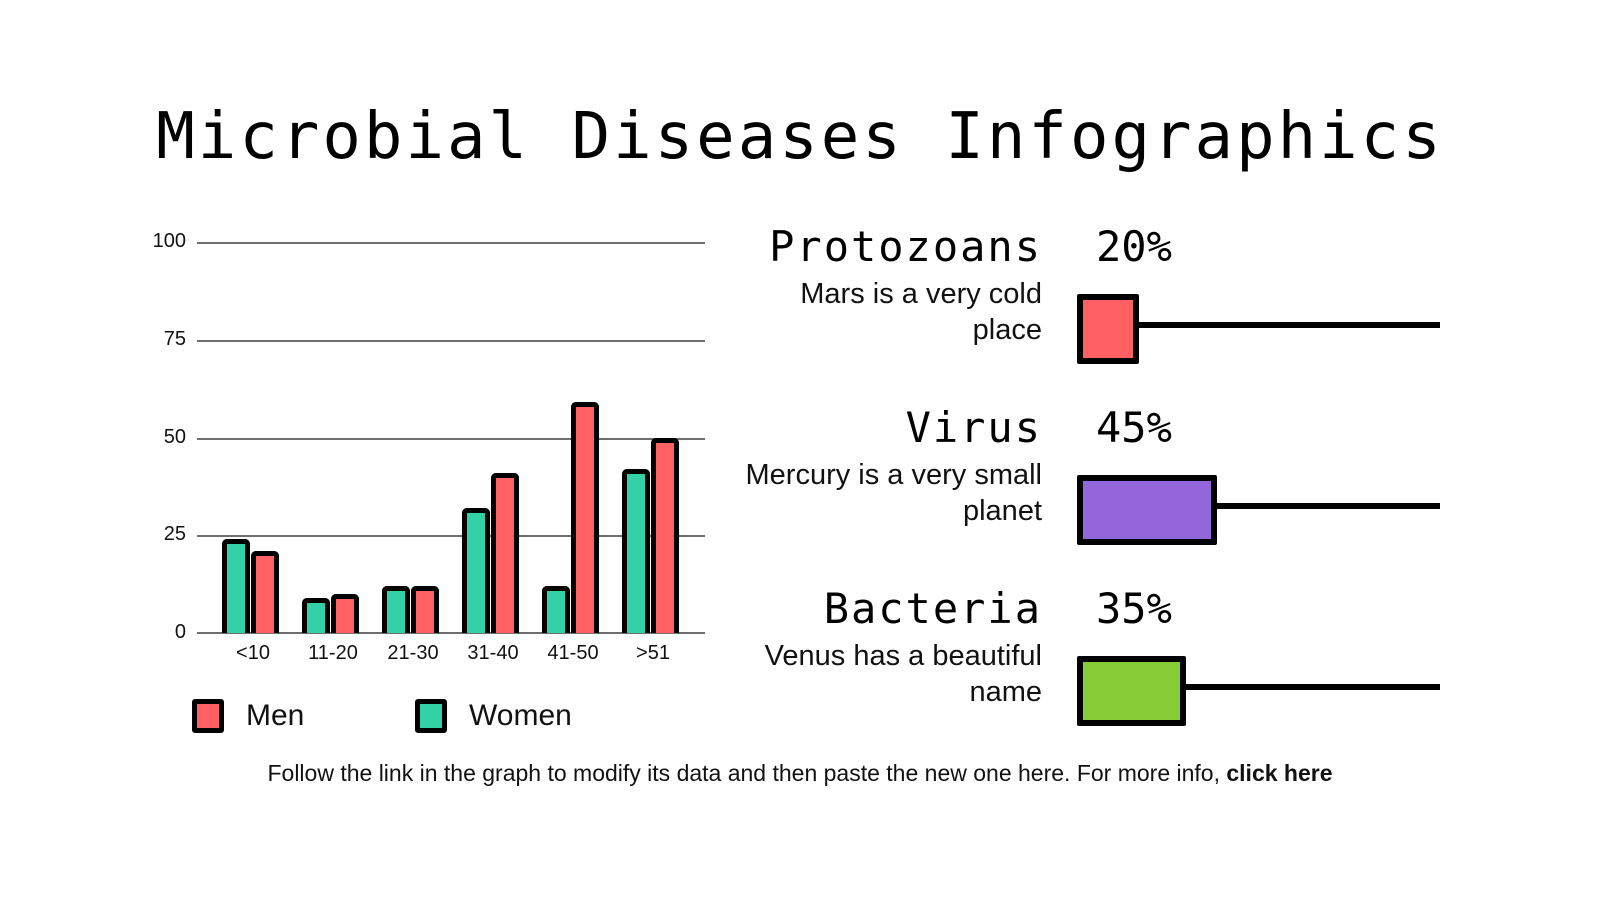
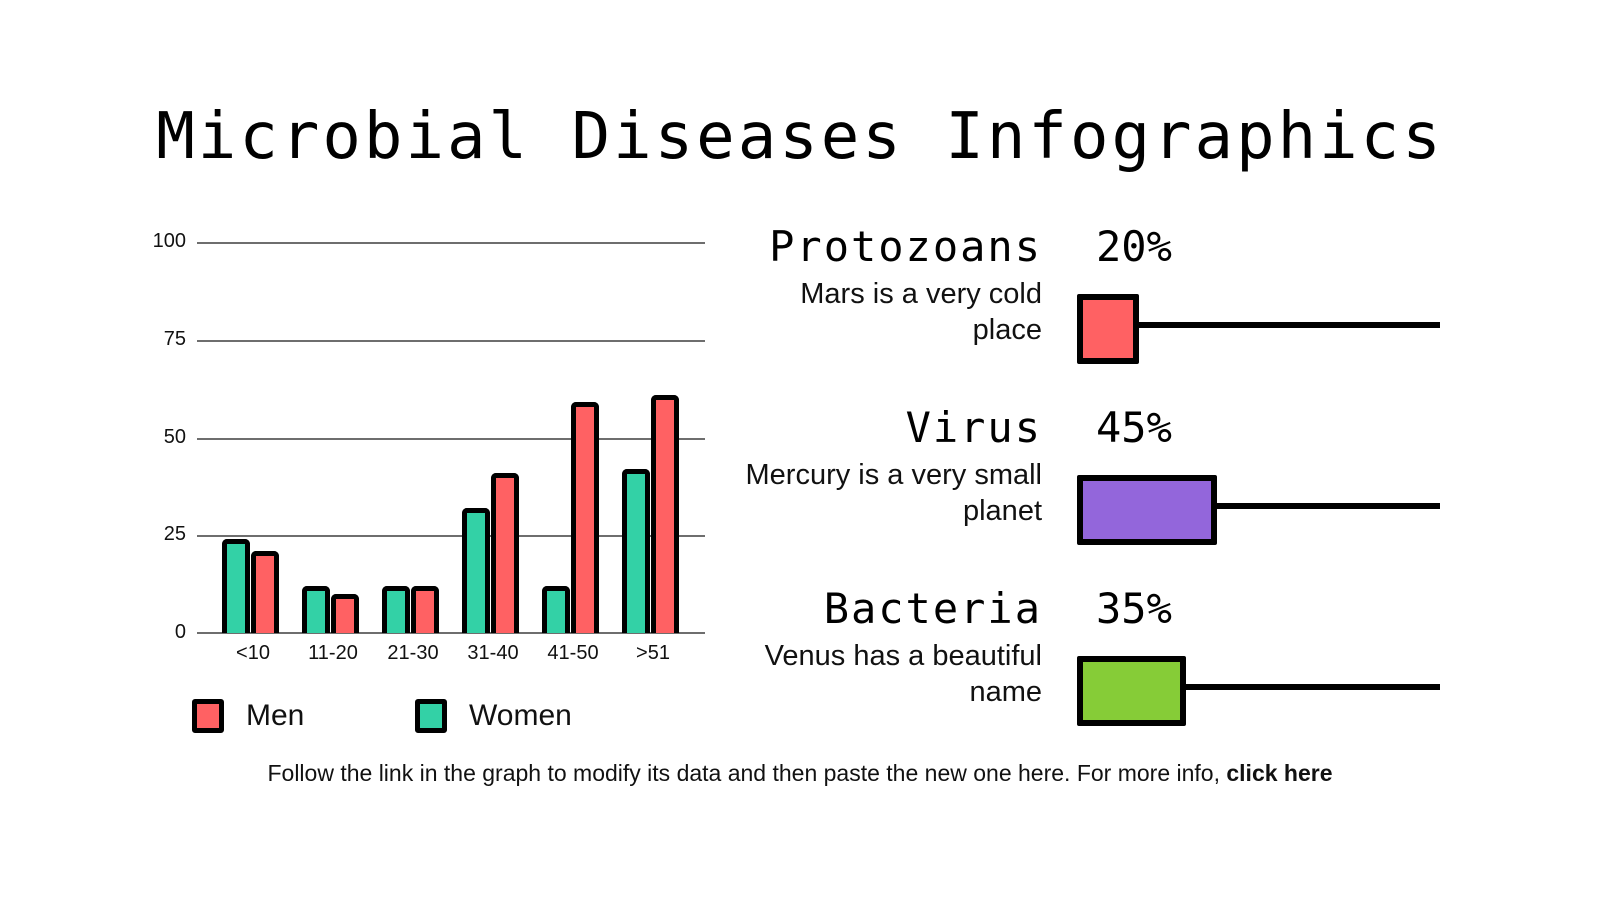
Women/11-20: 9 -> 12
Men/>51: 50 -> 61
